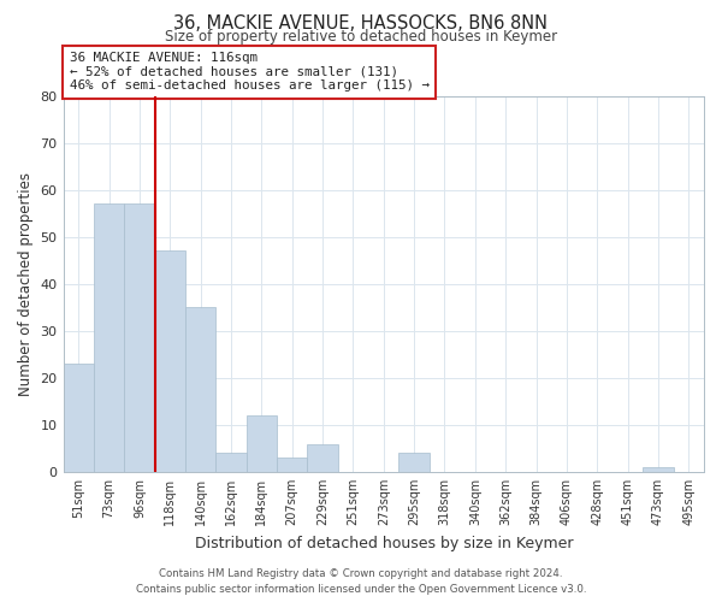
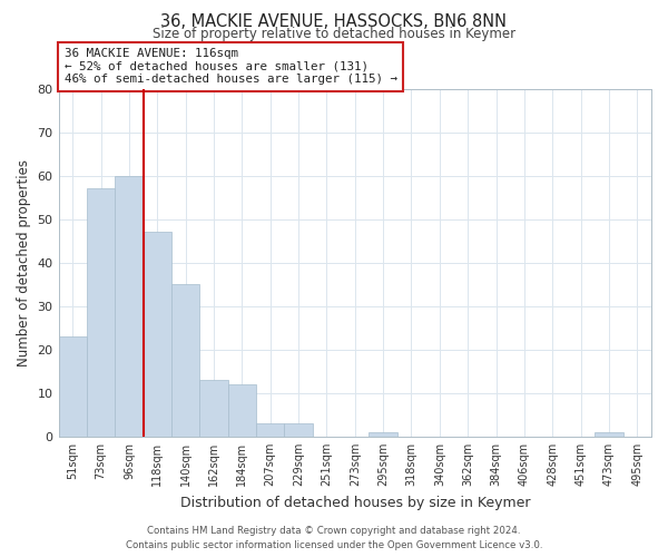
96sqm: 57 -> 60
162sqm: 4 -> 13
229sqm: 6 -> 3
295sqm: 4 -> 1
